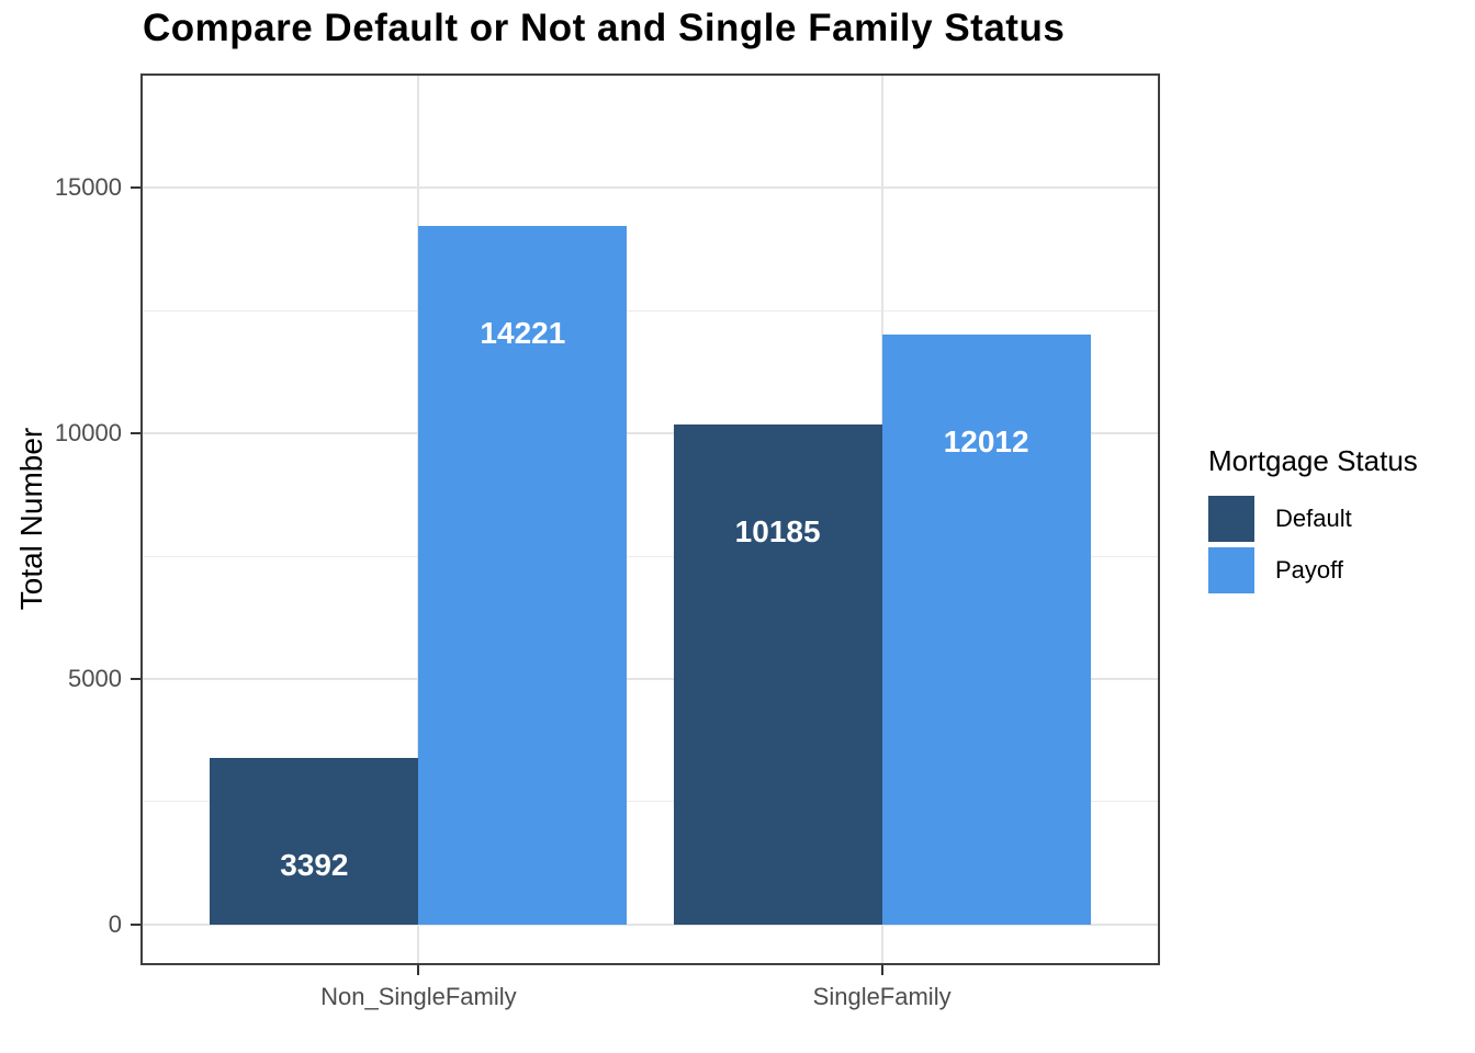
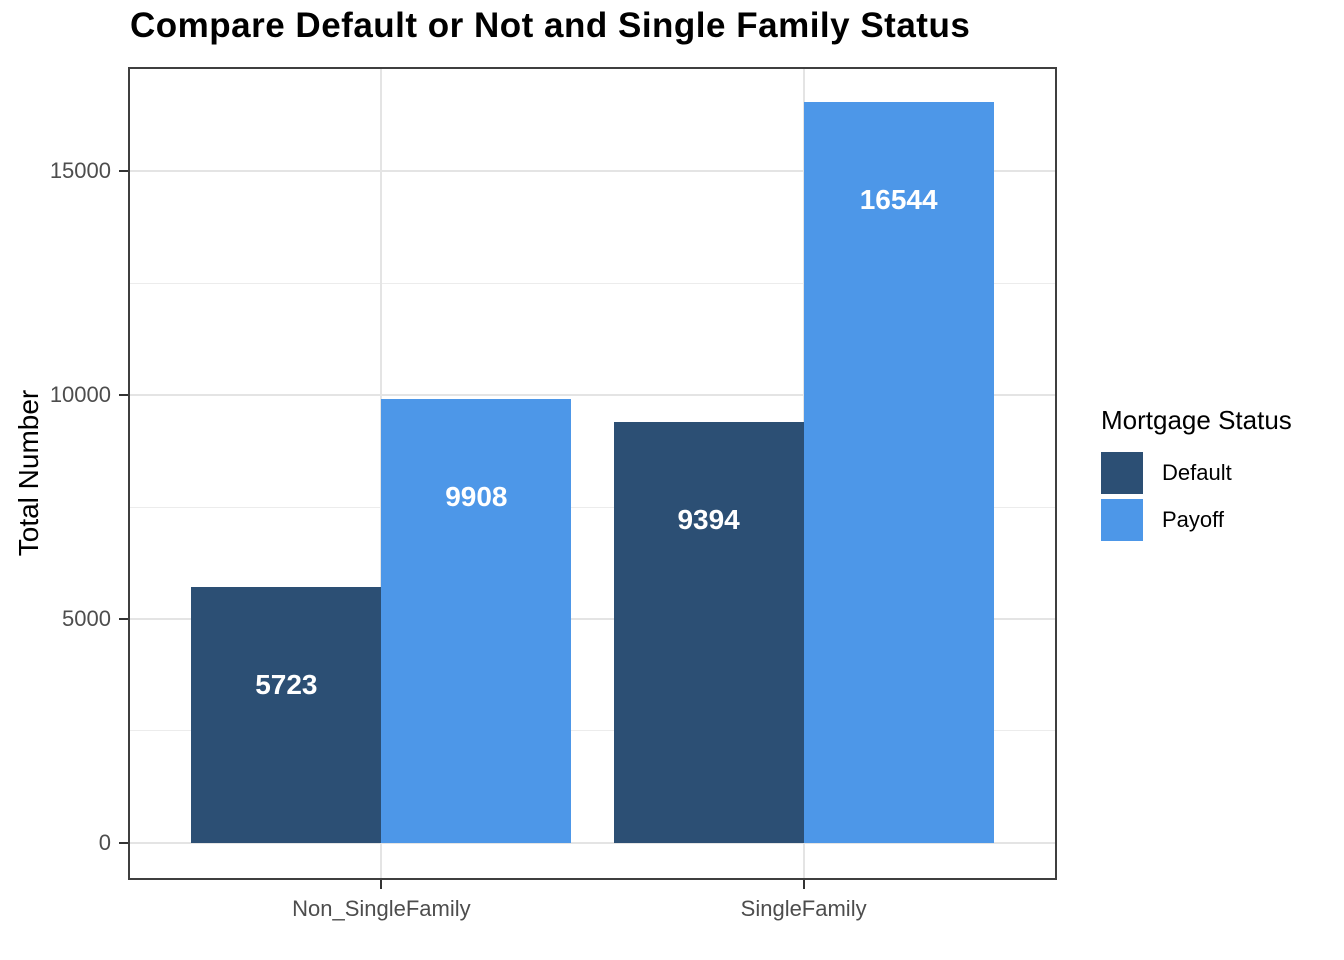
Default/Non_SingleFamily: 3392 -> 5723
Payoff/Non_SingleFamily: 14221 -> 9908
Default/SingleFamily: 10185 -> 9394
Payoff/SingleFamily: 12012 -> 16544
